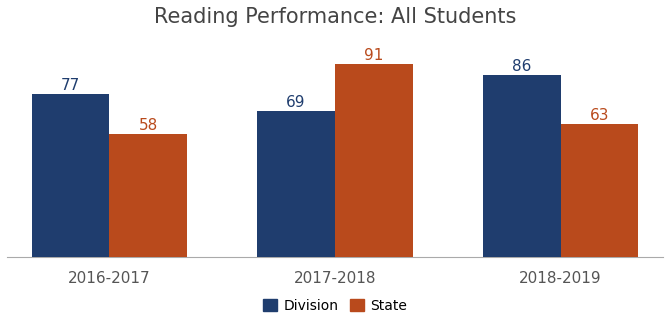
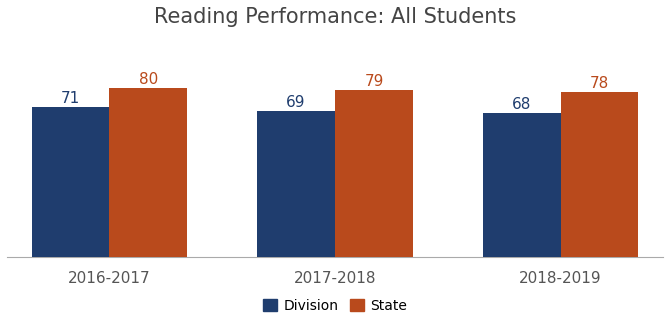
Division/2016-2017: 77 -> 71
State/2016-2017: 58 -> 80
State/2017-2018: 91 -> 79
Division/2018-2019: 86 -> 68
State/2018-2019: 63 -> 78
